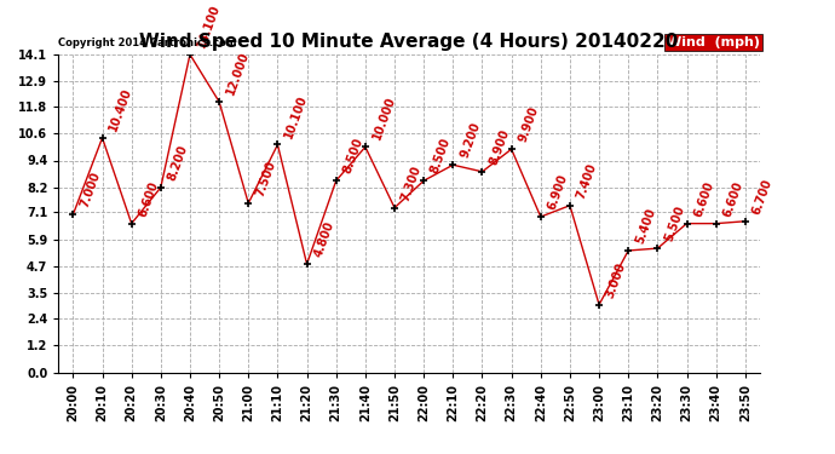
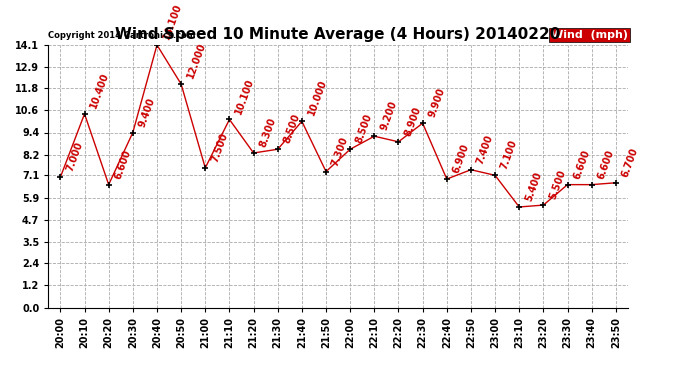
20:30: 8.200 -> 9.400
21:20: 4.800 -> 8.300
23:00: 3.000 -> 7.100
